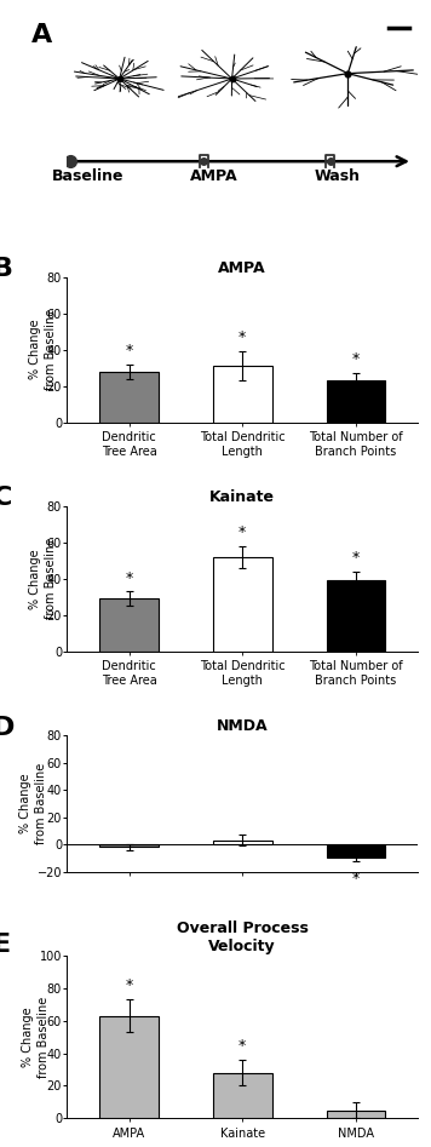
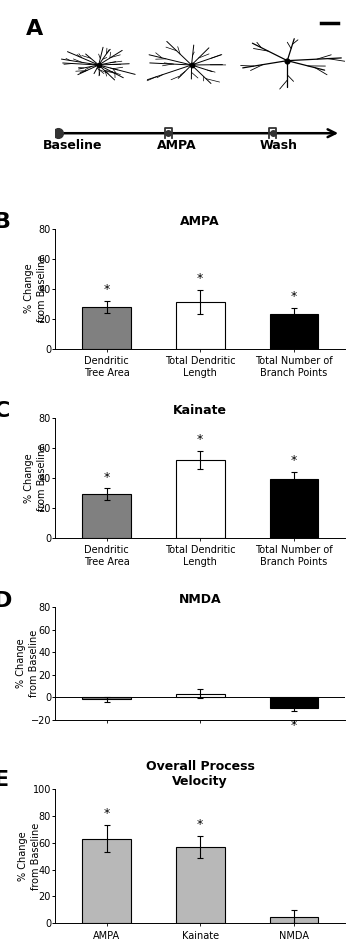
Overall Process Velocity/Kainate: 28 -> 57
